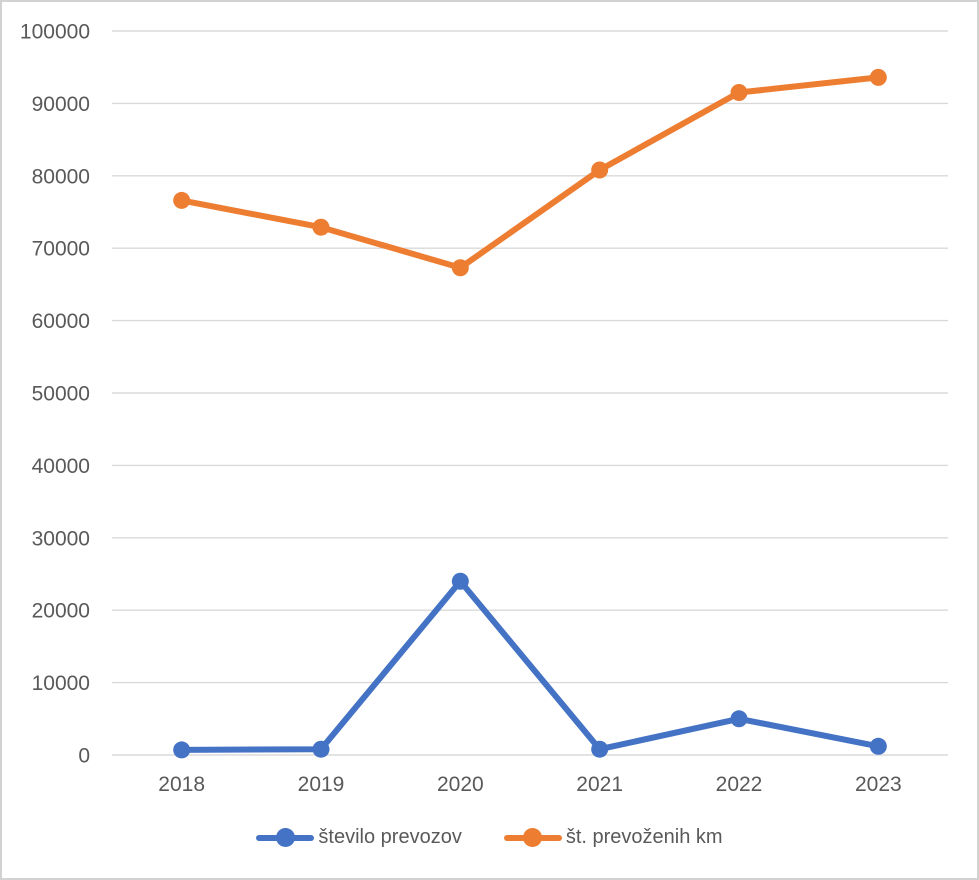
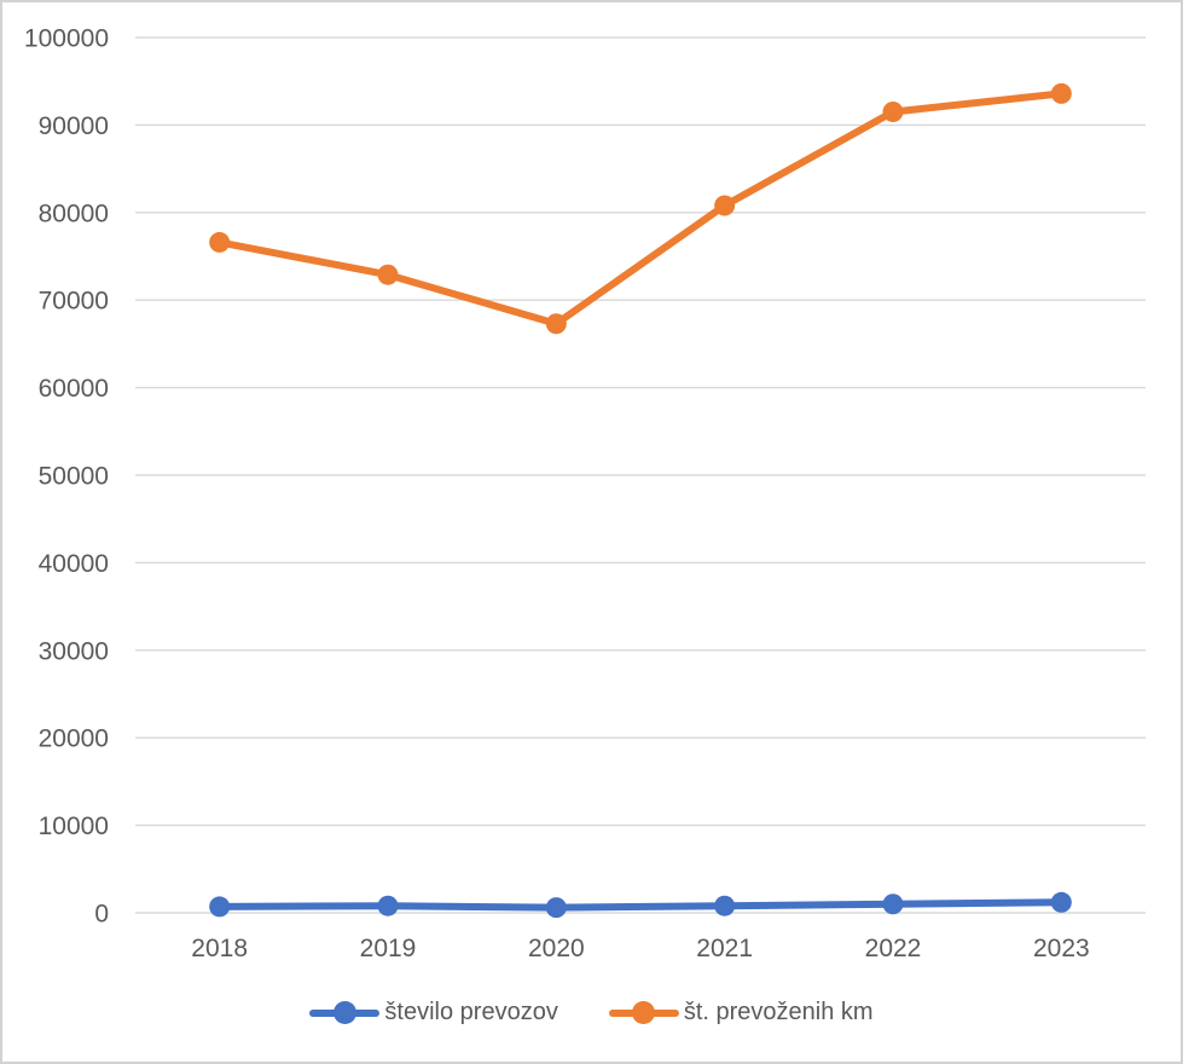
število prevozov/2020: 24000 -> 1000
število prevozov/2022: 5000 -> 1000
